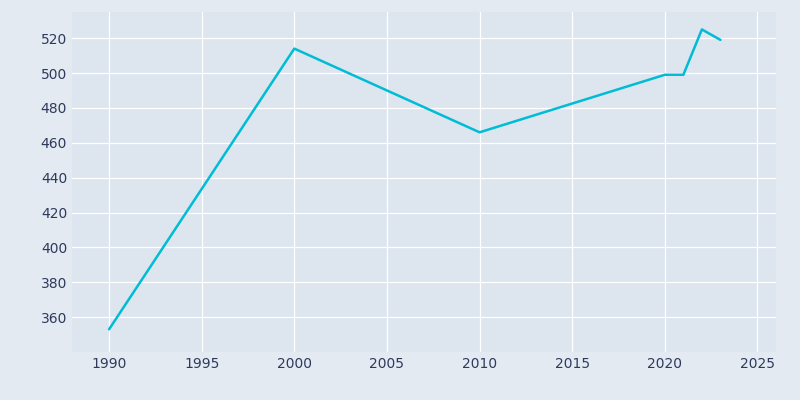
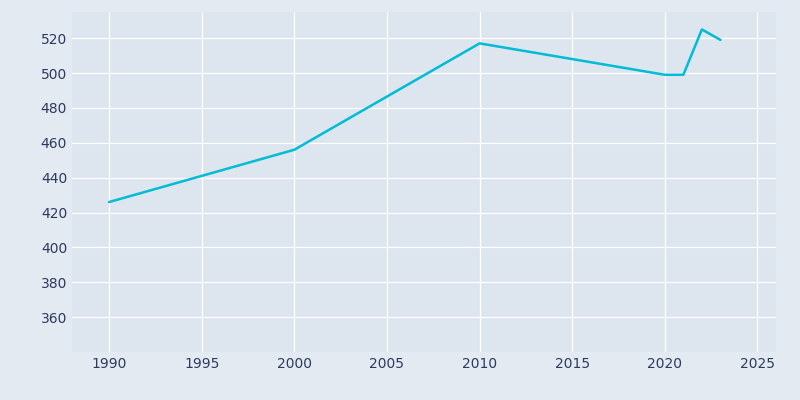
1990: 353 -> 426
2000: 514 -> 456
2010: 466 -> 517
